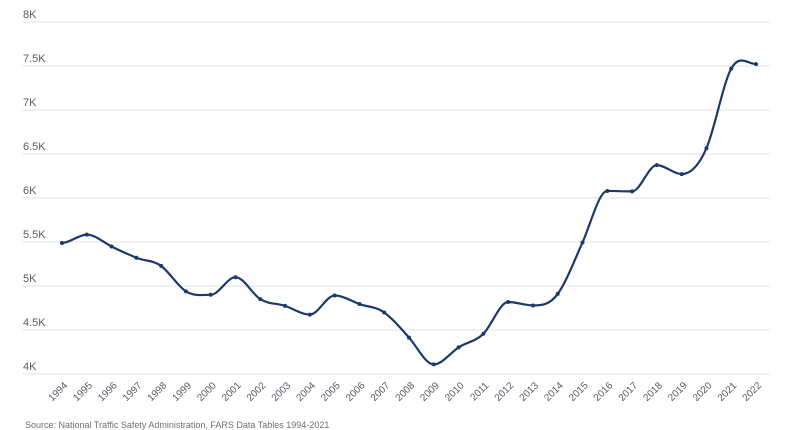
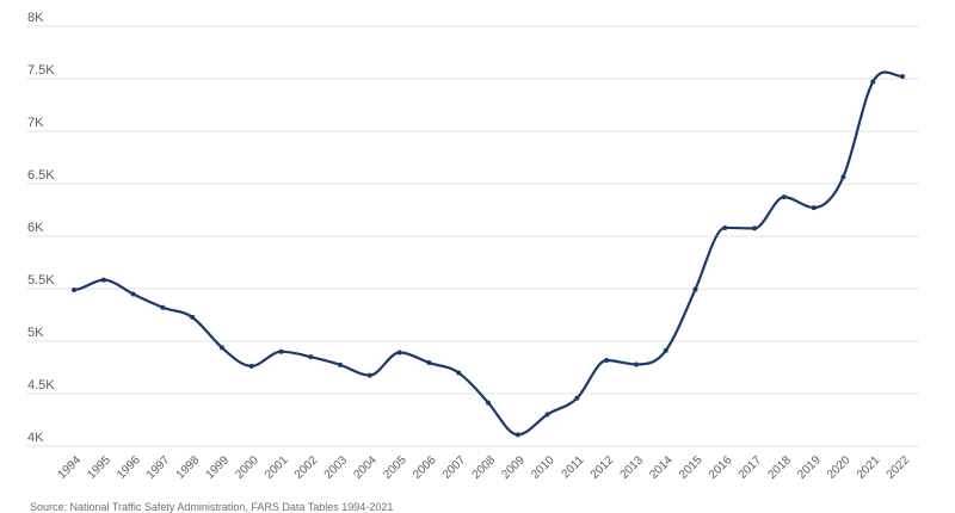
2000: 4.9K -> 4.8K
2001: 5.1K -> 4.9K
